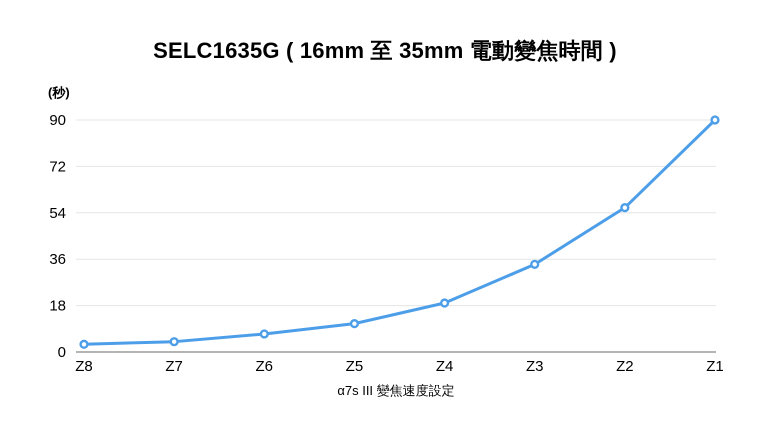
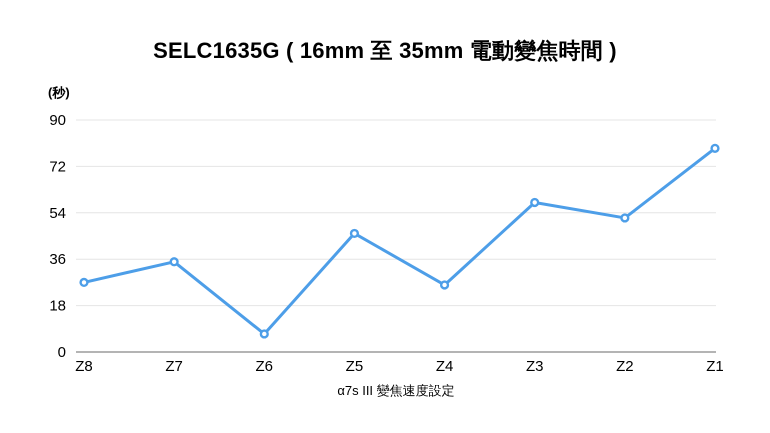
Z8: 3 -> 27
Z7: 4 -> 35
Z5: 11 -> 46
Z4: 19 -> 26
Z3: 34 -> 58
Z2: 56 -> 52
Z1: 90 -> 79
